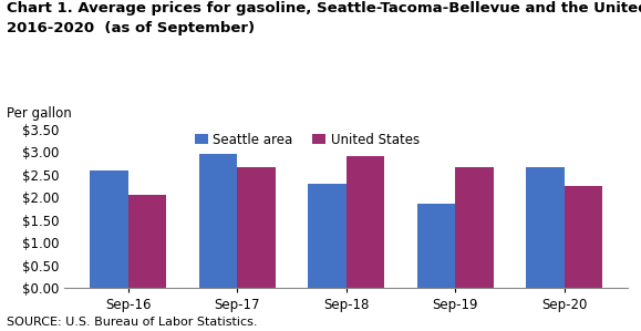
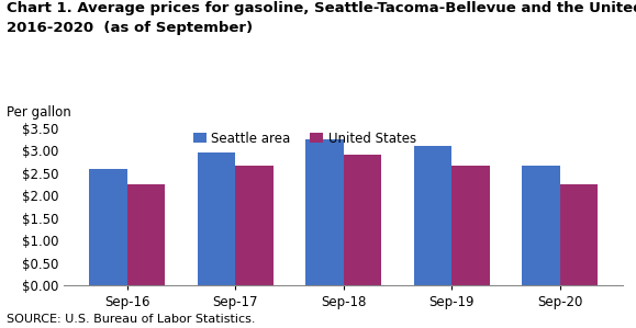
United States/Sep-16: $2.05 -> $2.25
Seattle area/Sep-18: $2.30 -> $3.24
Seattle area/Sep-19: $1.85 -> $3.11
